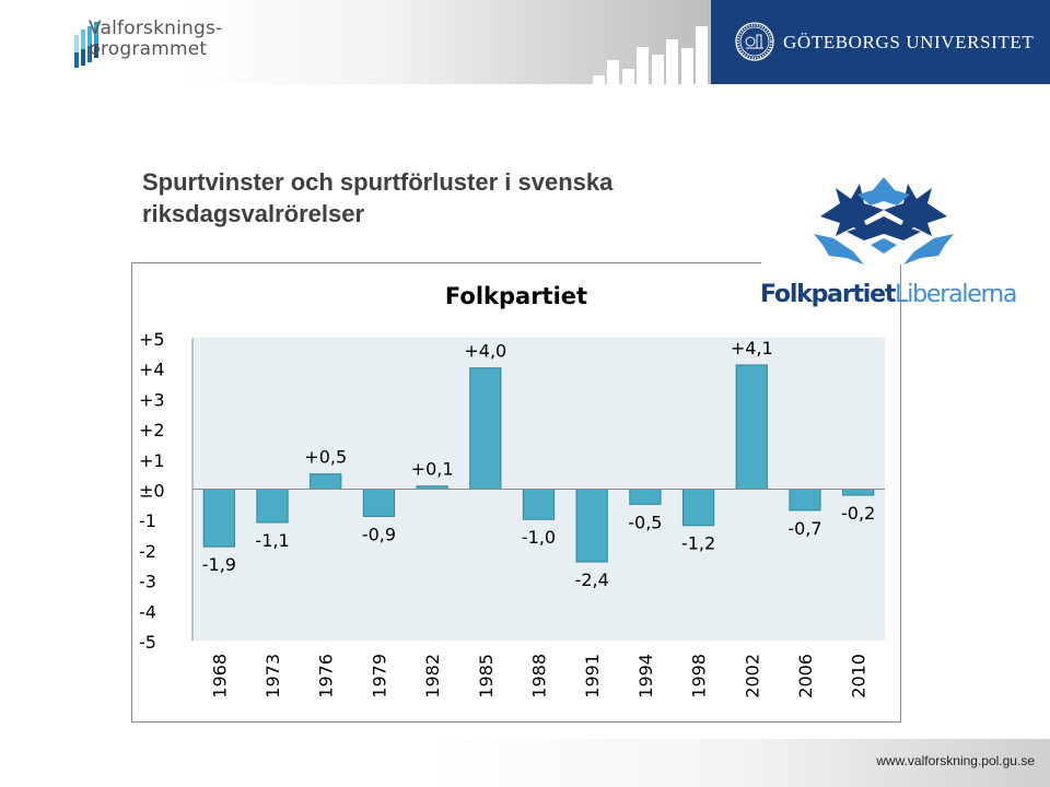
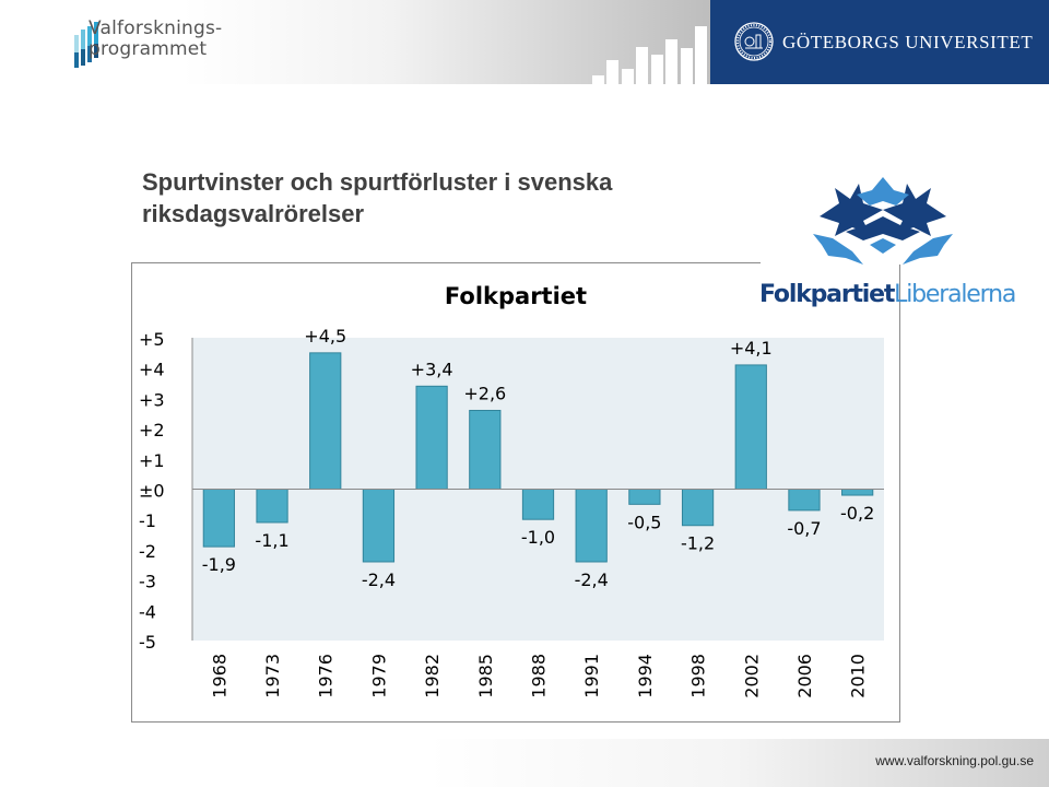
1976: +0,5 -> +4,5
1979: -0,9 -> -2,4
1982: +0,1 -> +3,4
1985: +4,0 -> +2,6
